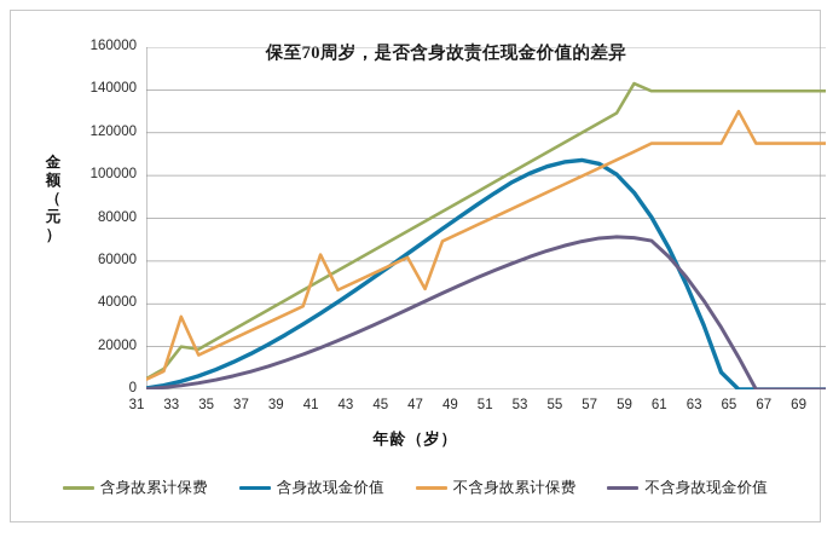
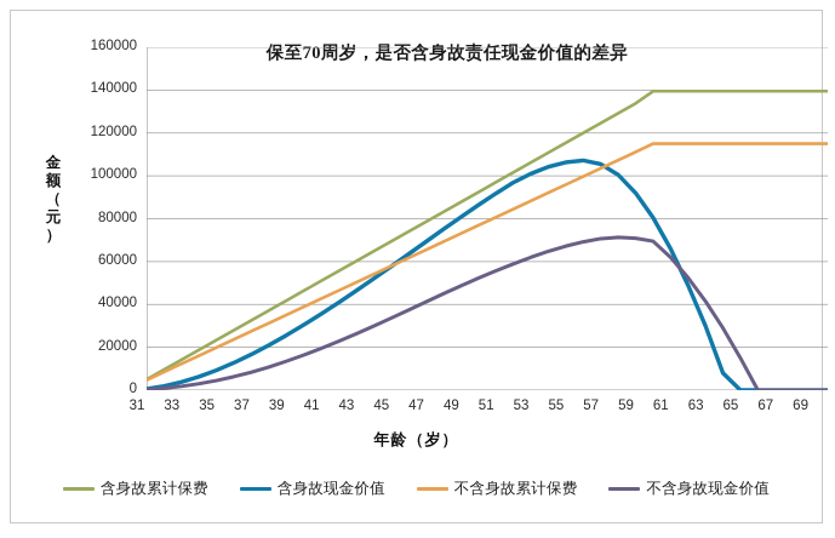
含身故累计保费/33: 20000 -> 14000
不含身故累计保费/33: 34000 -> 12000
不含身故累计保费/41: 63000 -> 43000
不含身故累计保费/47: 47000 -> 66000
含身故累计保费/59: 143000 -> 134000
不含身故累计保费/65: 130000 -> 115000
